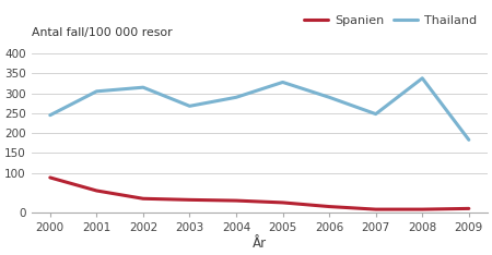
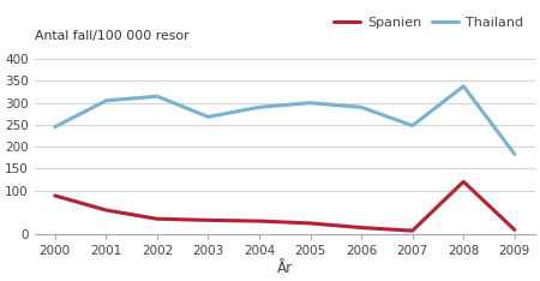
Thailand/2005: 328 -> 300
Spanien/2008: 8 -> 120
